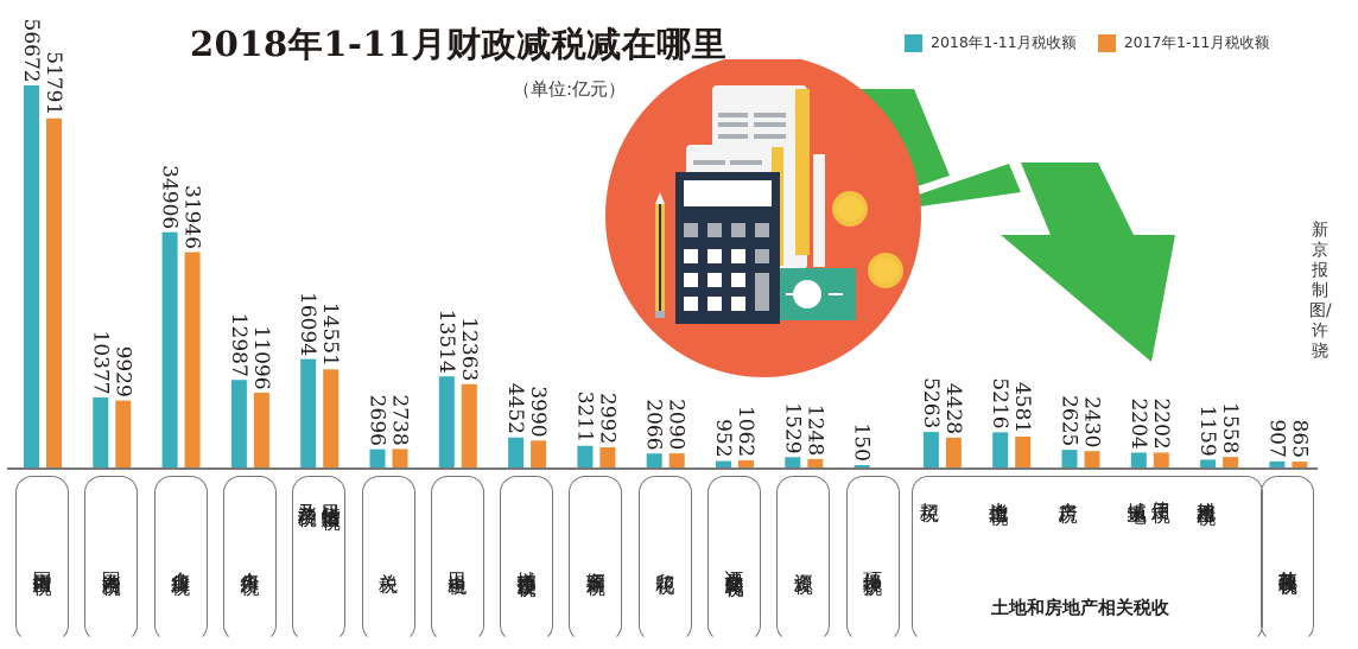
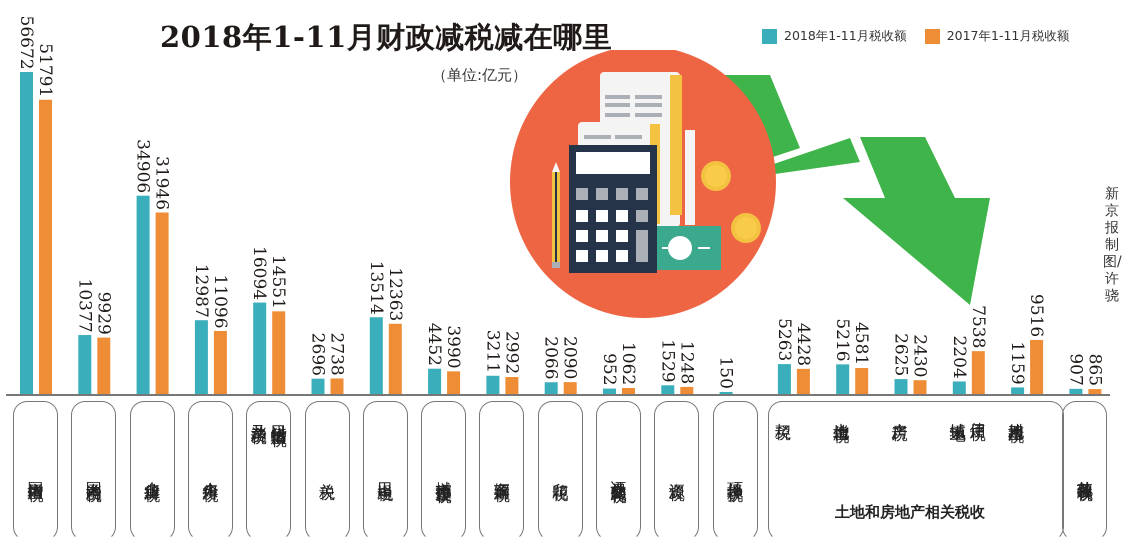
2017年1-11月税收额/城镇土地使用税: 2202 -> 7538
2017年1-11月税收额/耕地占用税: 1558 -> 9516
